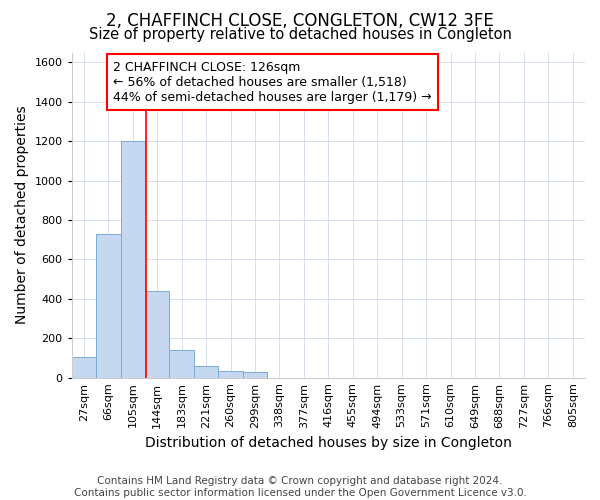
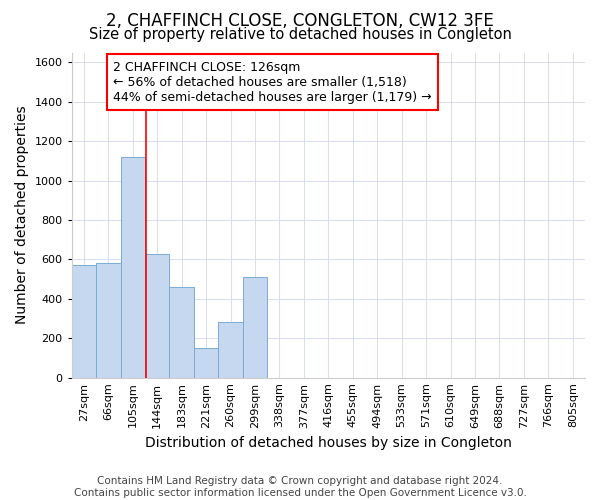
27sqm: 100 -> 570
66sqm: 730 -> 580
105sqm: 1200 -> 1120
144sqm: 440 -> 630
183sqm: 140 -> 460
221sqm: 60 -> 150
260sqm: 40 -> 280
299sqm: 30 -> 510
